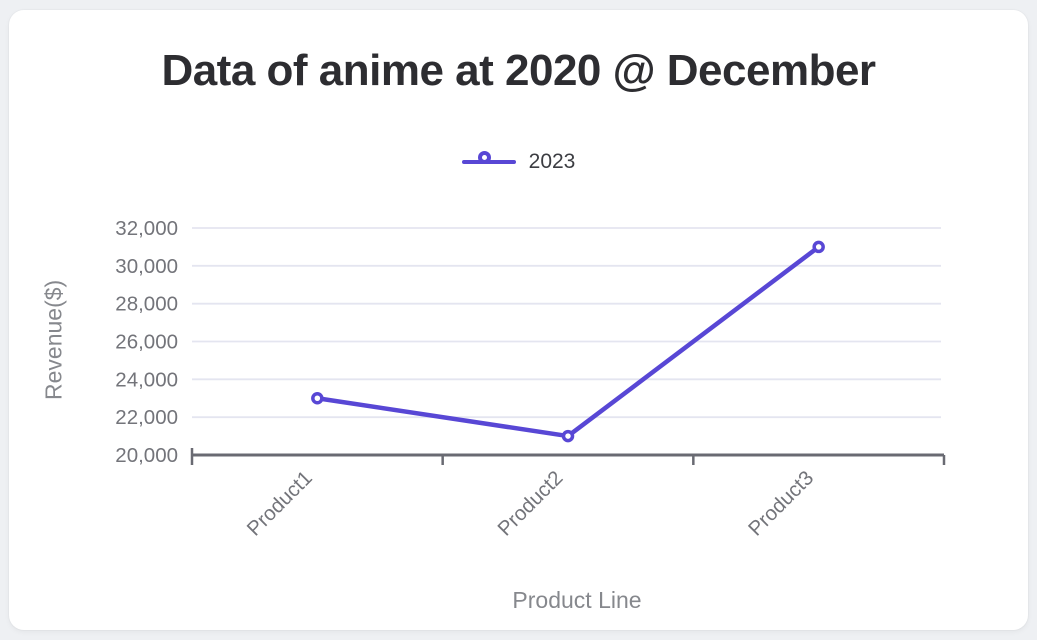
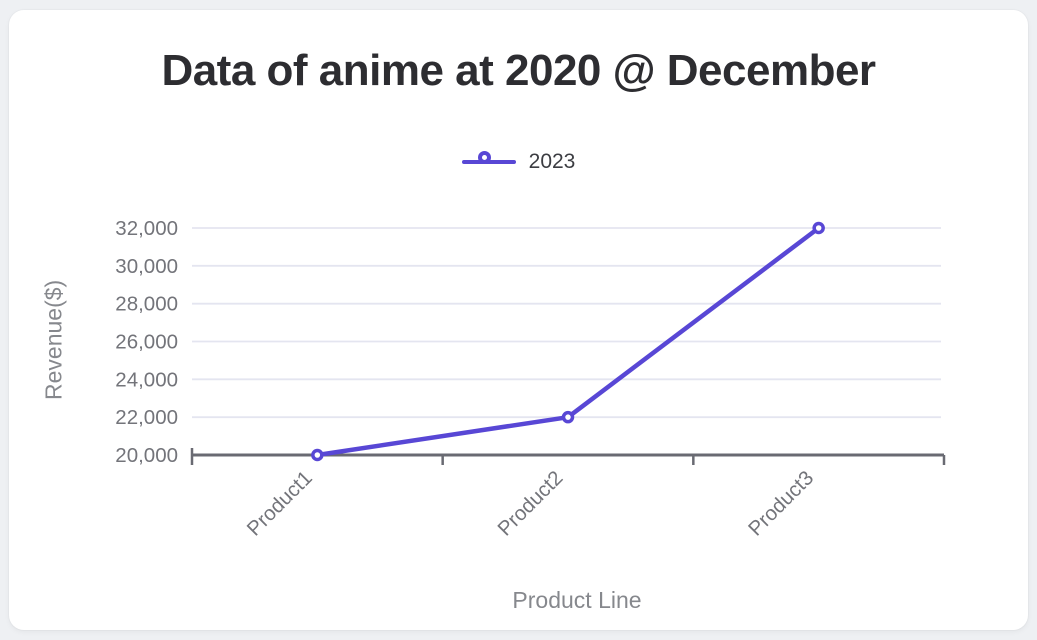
Product1: 23000 -> 20000
Product2: 21000 -> 22000
Product3: 31000 -> 32000
